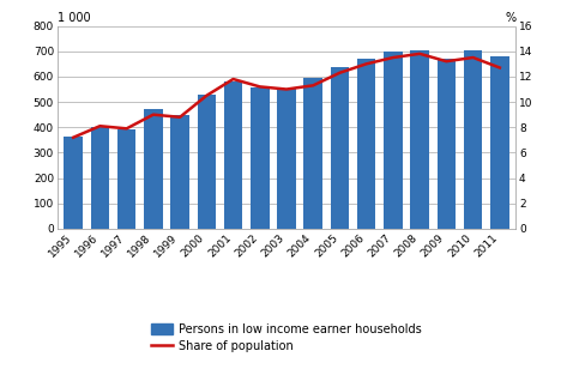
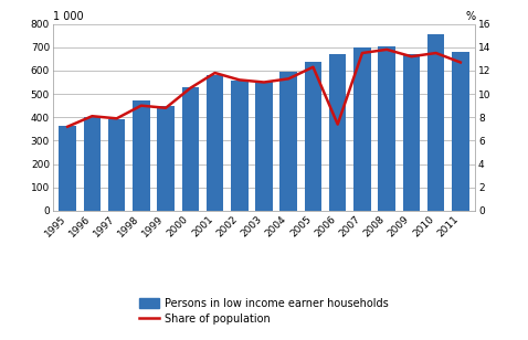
Share of population/2006: 13.0 -> 7.4
Persons in low income earner households/2010: 705 -> 755
